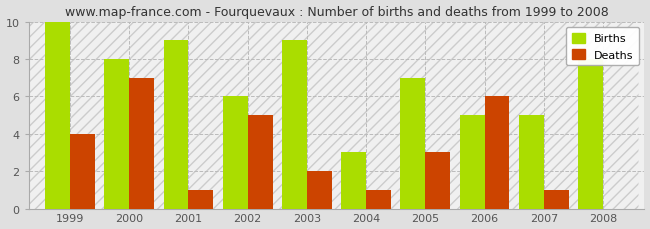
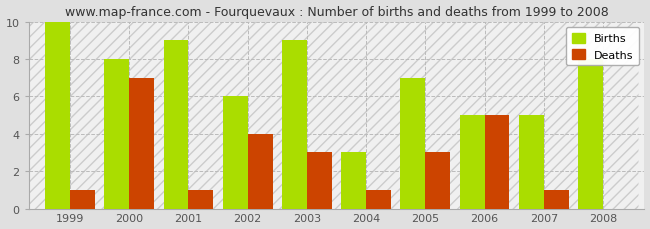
Deaths/1999: 4 -> 1
Deaths/2002: 5 -> 4
Deaths/2003: 2 -> 3
Deaths/2006: 6 -> 5
